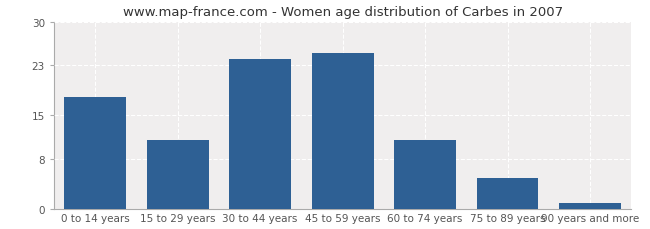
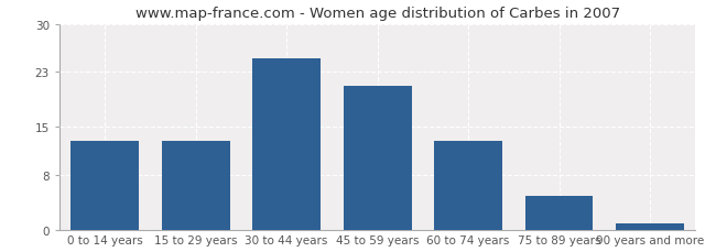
0 to 14 years: 18 -> 13
15 to 29 years: 11 -> 13
30 to 44 years: 24 -> 25
45 to 59 years: 25 -> 21
60 to 74 years: 11 -> 13
